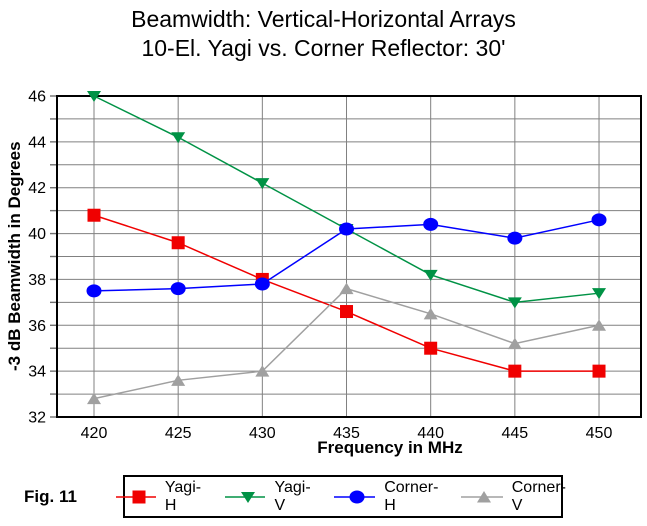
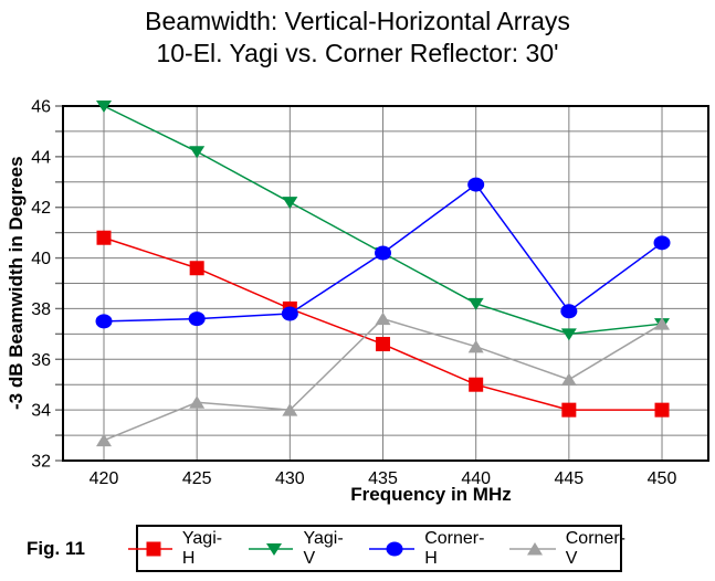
Corner-V/425: 33.6 -> 34.3
Corner-H/440: 40.4 -> 42.9
Corner-H/445: 39.8 -> 37.9
Corner-V/450: 36.0 -> 37.4
